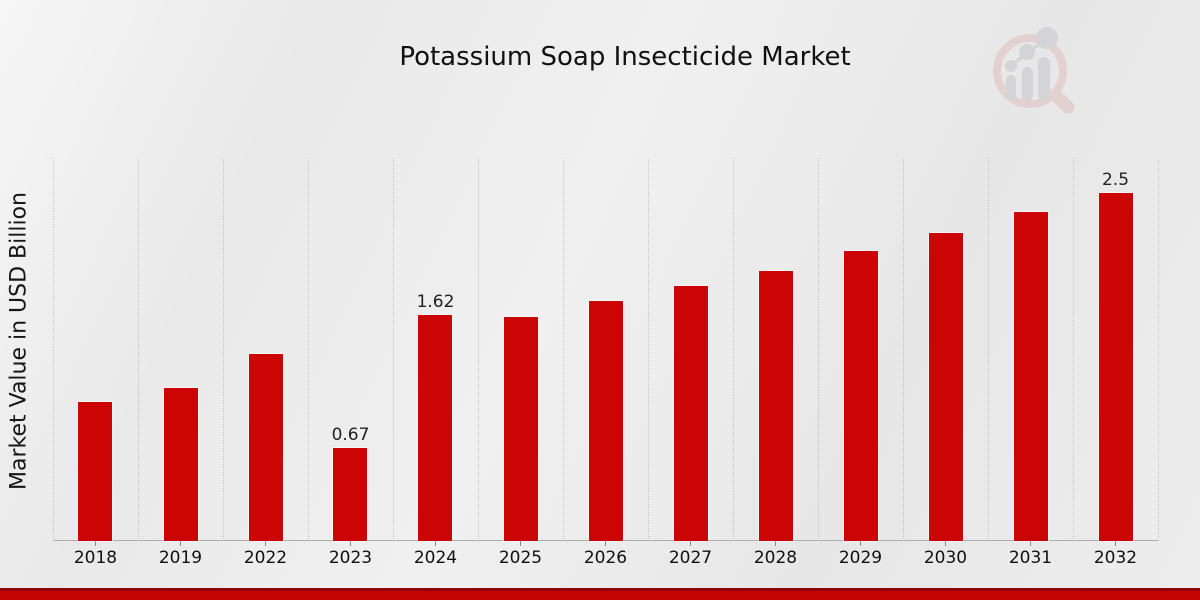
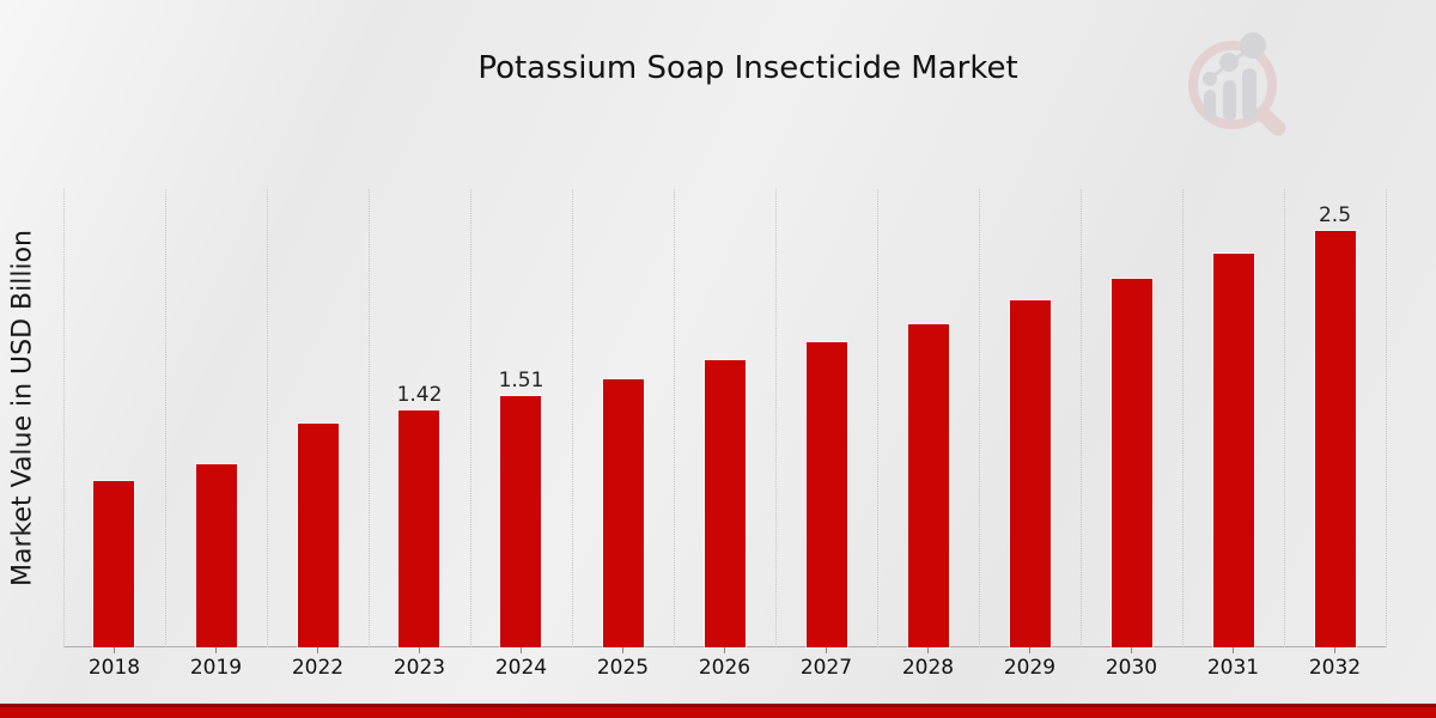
2023: 0.67 -> 1.42
2024: 1.62 -> 1.51
